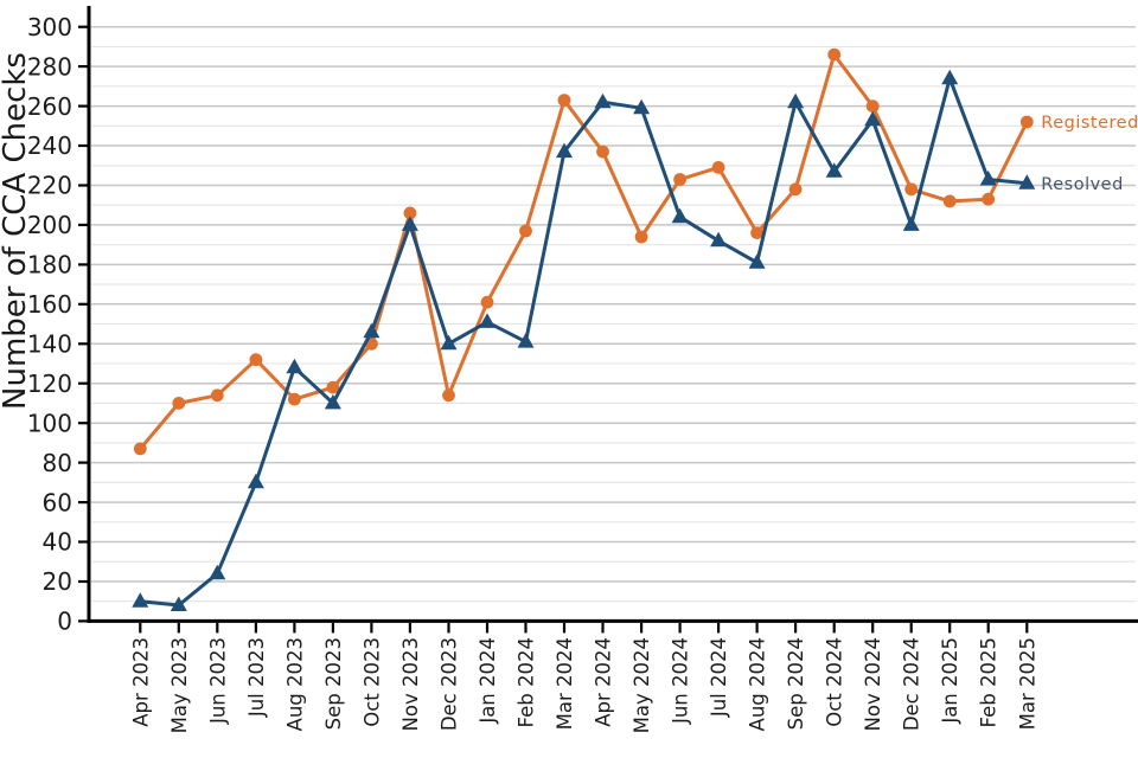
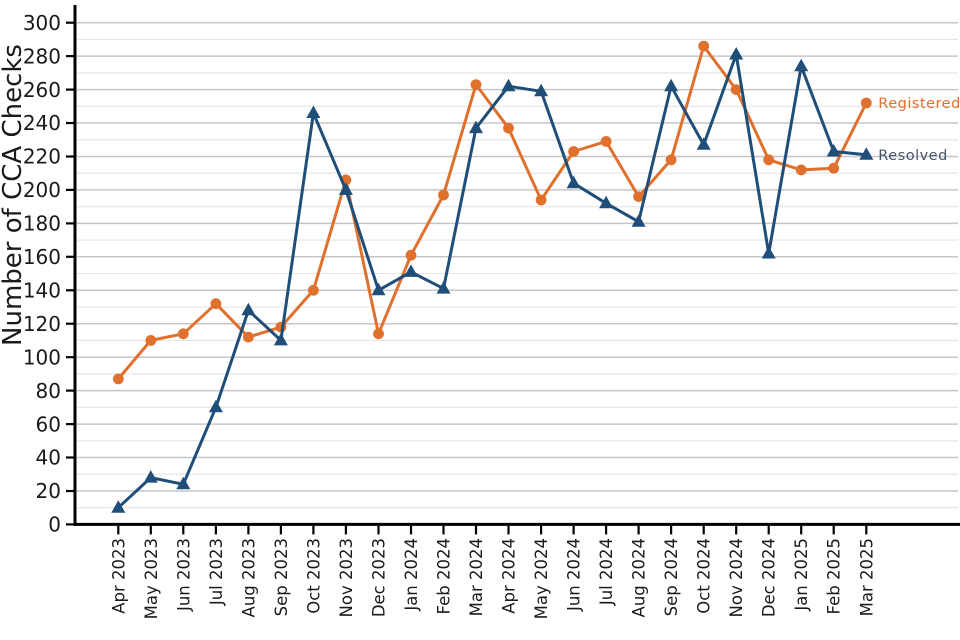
Resolved/May 2023: 8 -> 28
Resolved/Oct 2023: 146 -> 246
Resolved/Nov 2024: 253 -> 281
Resolved/Dec 2024: 200 -> 162
